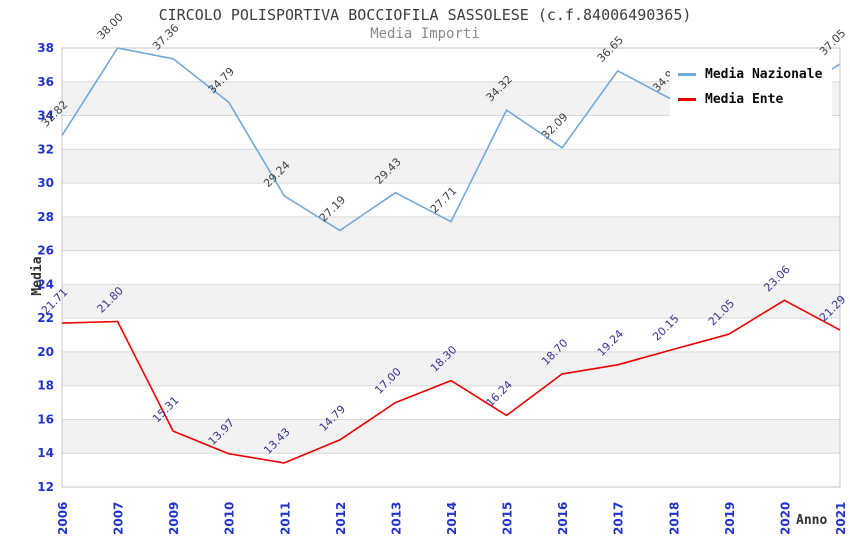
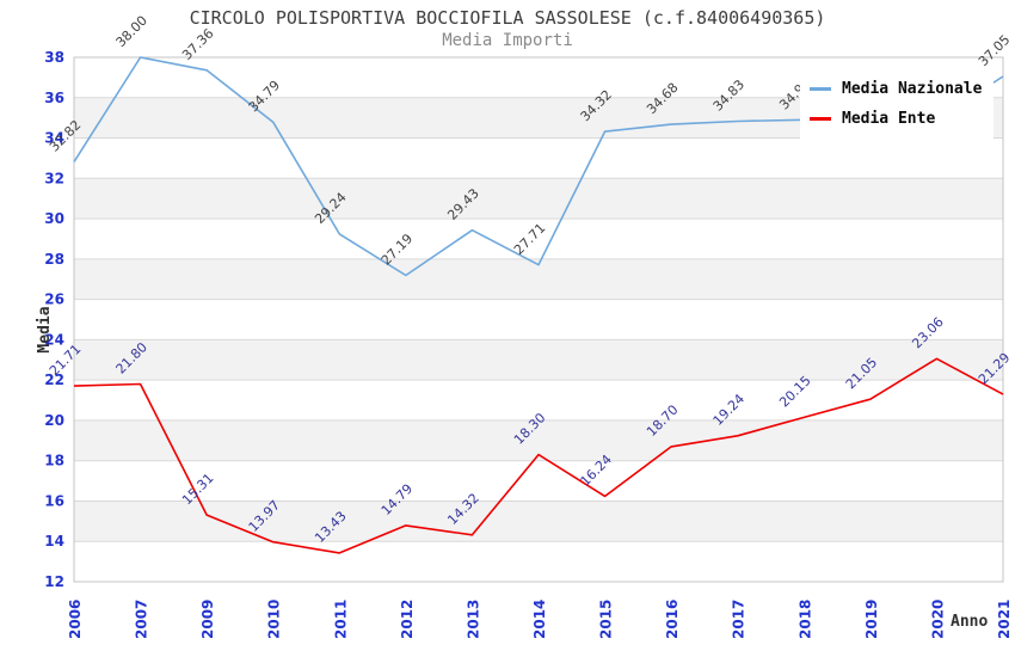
Media Ente/2013: 17.00 -> 14.32
Media Nazionale/2016: 32.09 -> 34.68
Media Nazionale/2017: 36.65 -> 34.83
